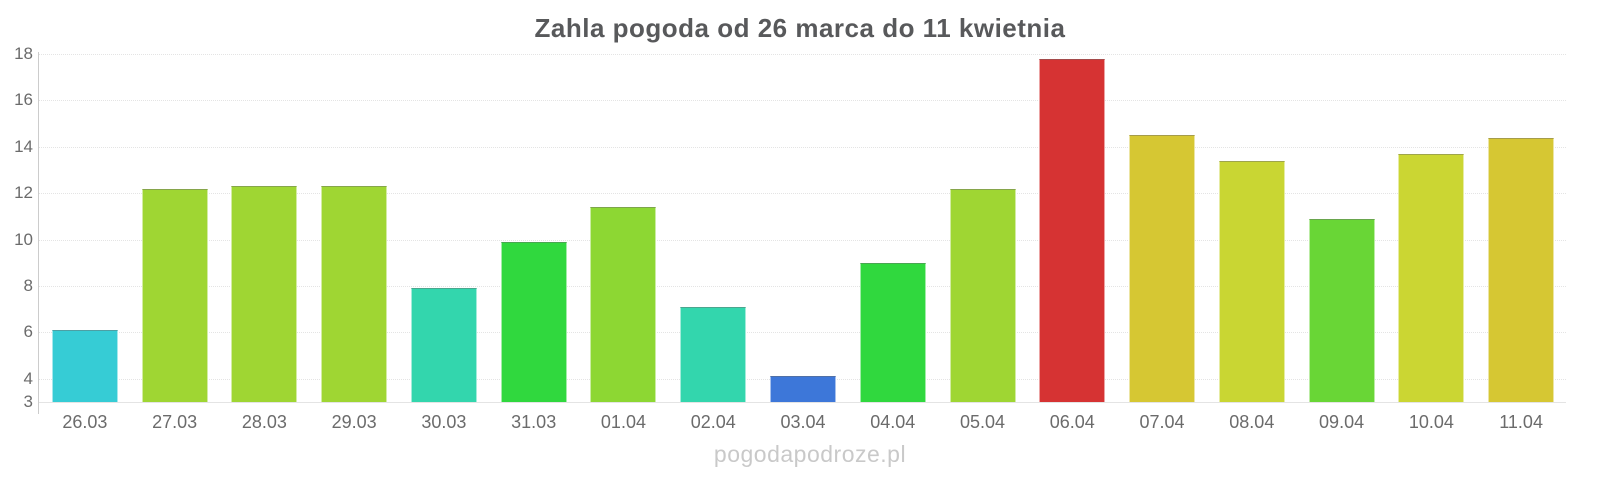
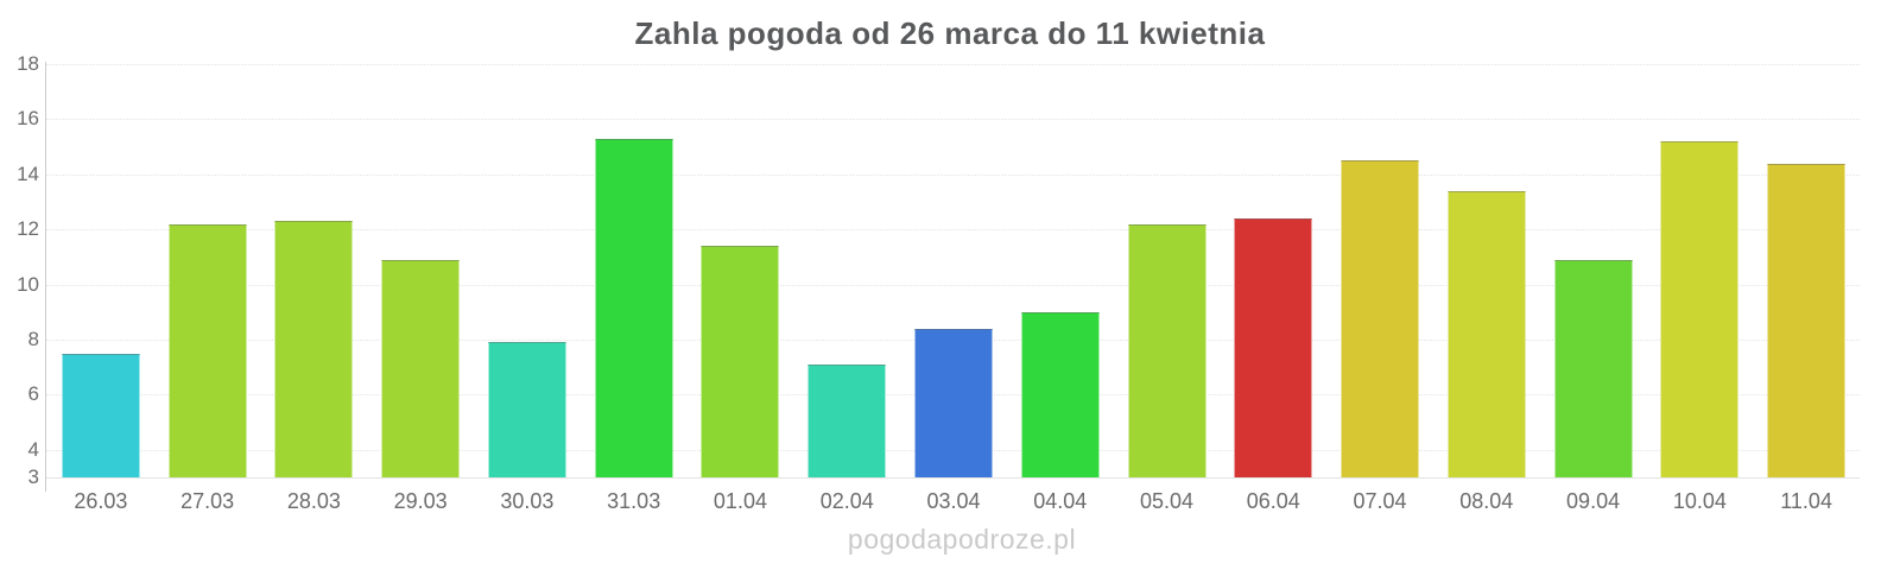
26.03: 6.1 -> 7.5
29.03: 12.3 -> 10.9
31.03: 9.9 -> 15.3
03.04: 4.1 -> 8.4
06.04: 17.8 -> 12.4
10.04: 13.7 -> 15.2
